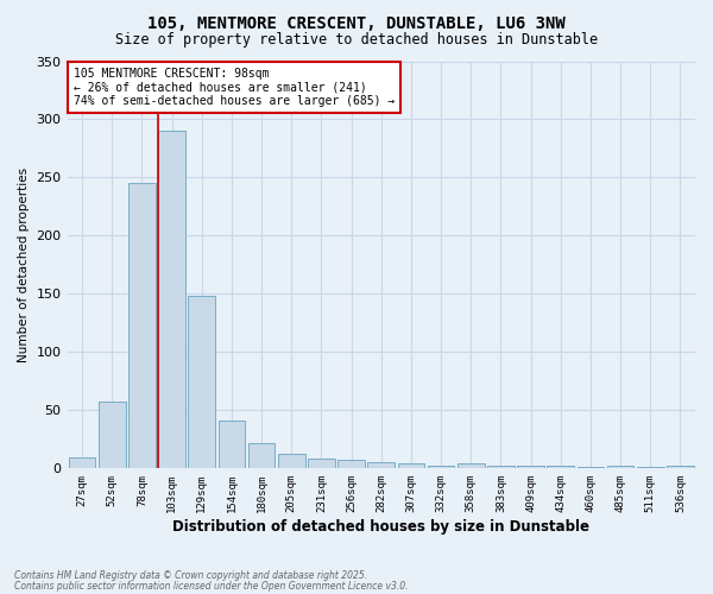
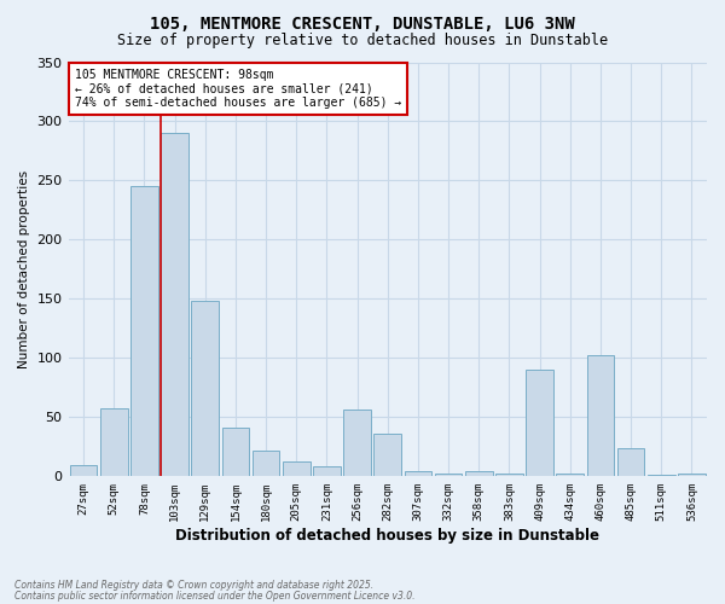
256sqm: 7 -> 56
282sqm: 5 -> 36
409sqm: 2 -> 90
460sqm: 1 -> 102
485sqm: 2 -> 24
